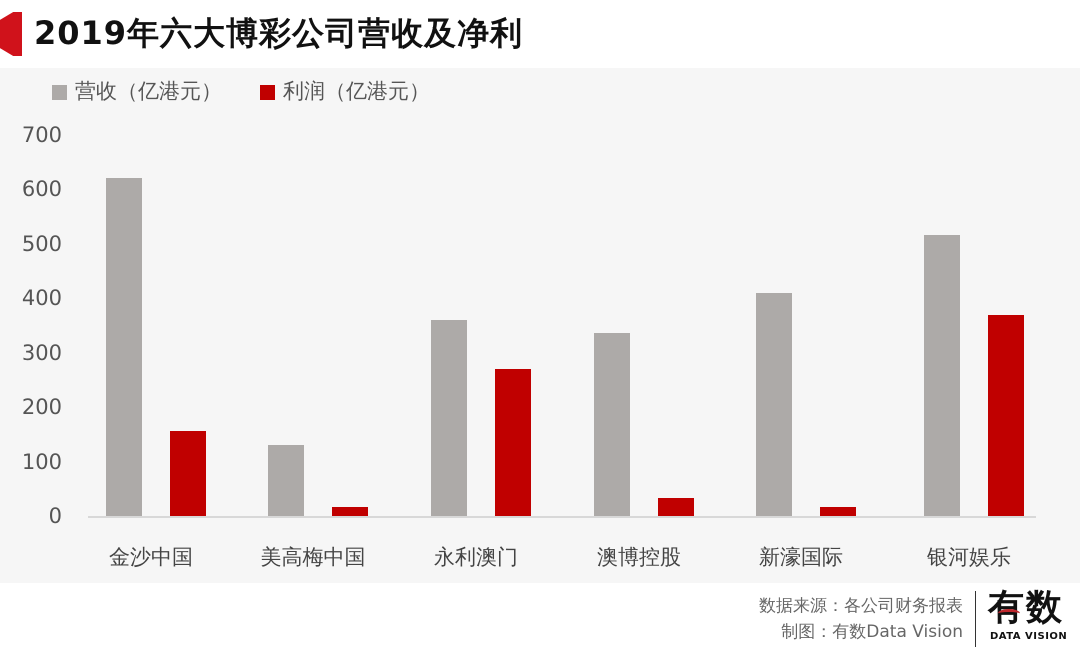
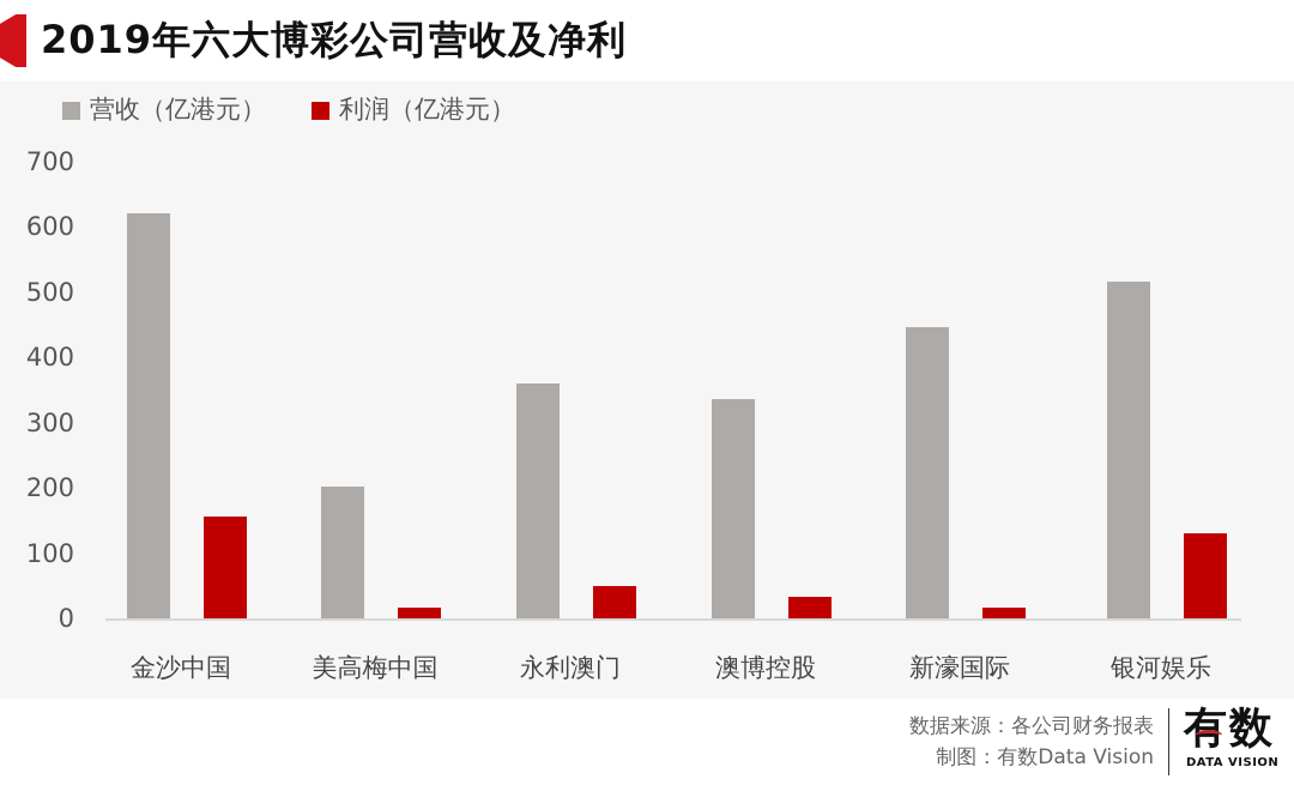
营收（亿港元）/美高梅中国: 130 -> 200
利润（亿港元）/永利澳门: 270 -> 50
营收（亿港元）/新濠国际: 410 -> 450
利润（亿港元）/银河娱乐: 370 -> 130
